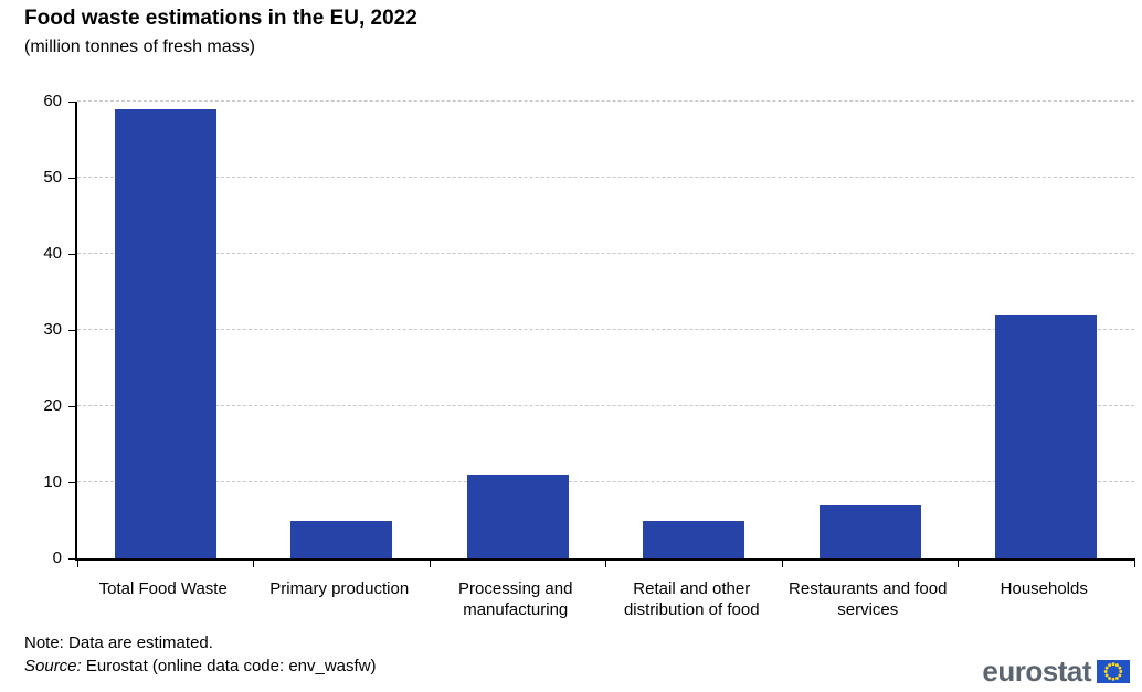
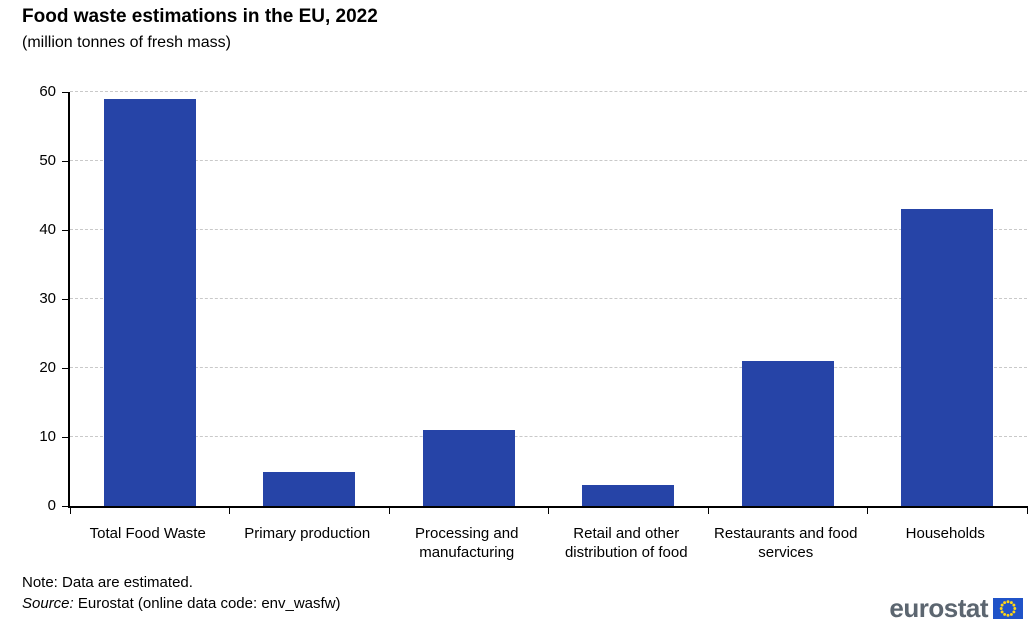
Retail and other distribution of food: 5 -> 3
Restaurants and food services: 7 -> 21
Households: 32 -> 43
